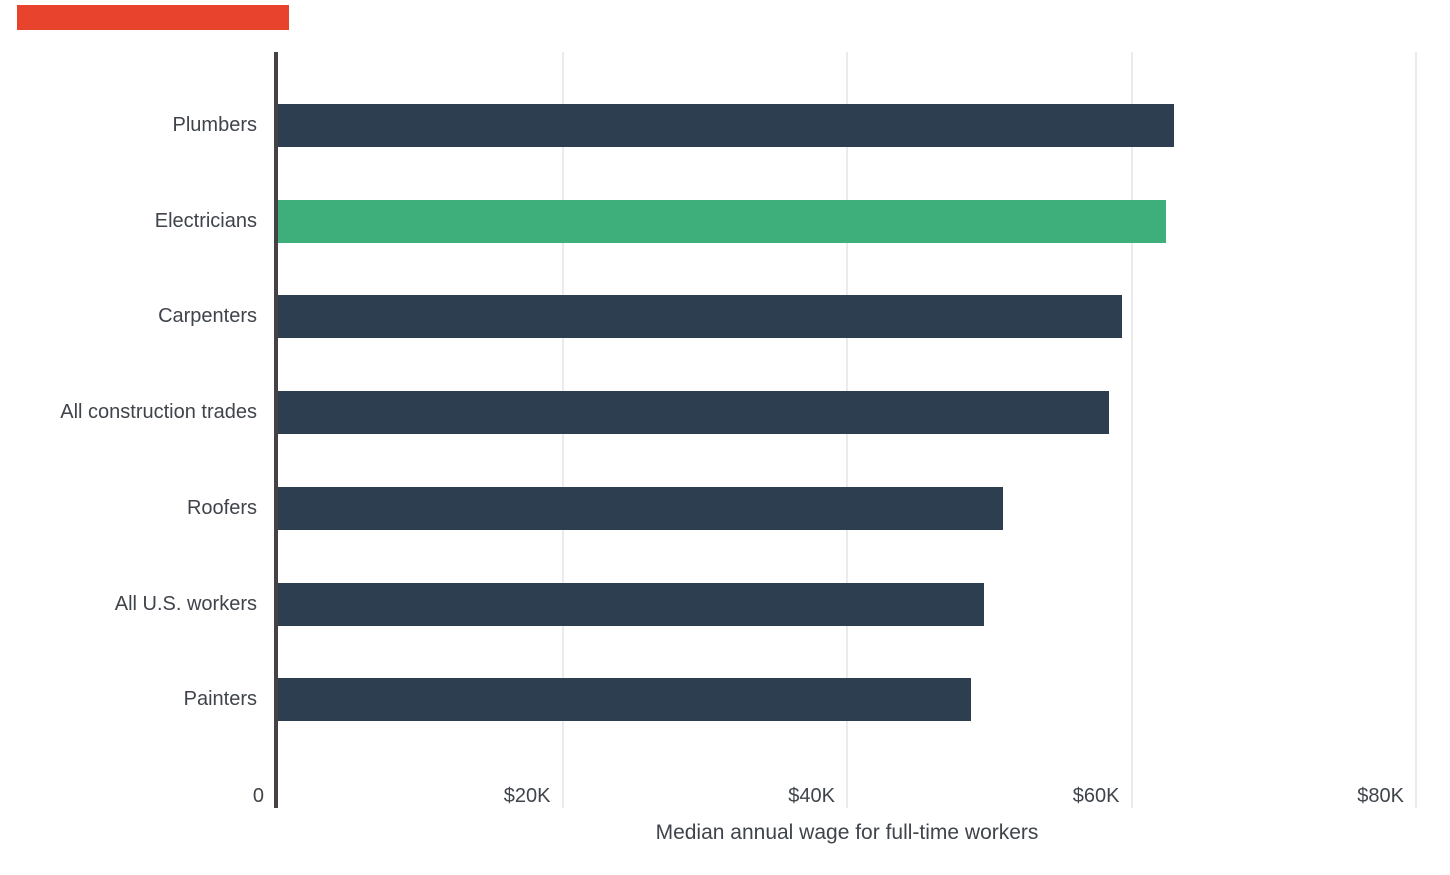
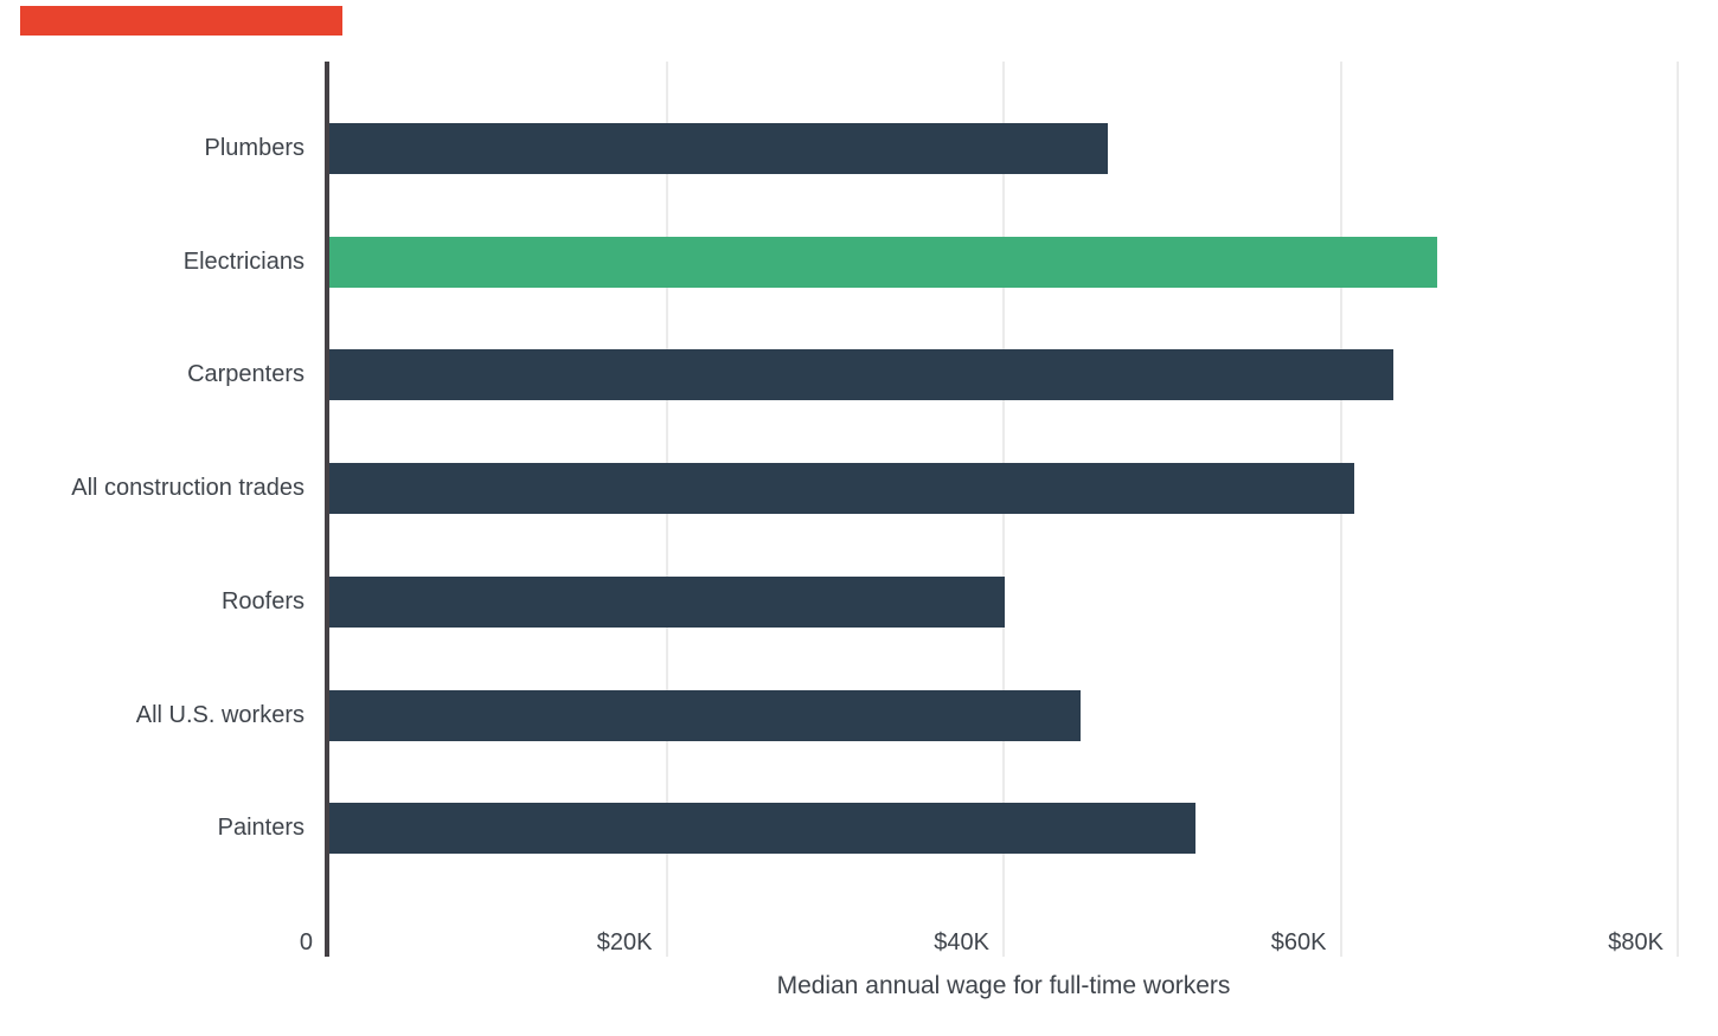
Plumbers: $63.0K -> $46.2K
Electricians: $62.4K -> $65.7K
Carpenters: $59.3K -> $63.1K
All construction trades: $58.4K -> $60.8K
Roofers: $51.0K -> $40.1K
All U.S. workers: $49.6K -> $44.6K
Painters: $48.7K -> $51.4K
